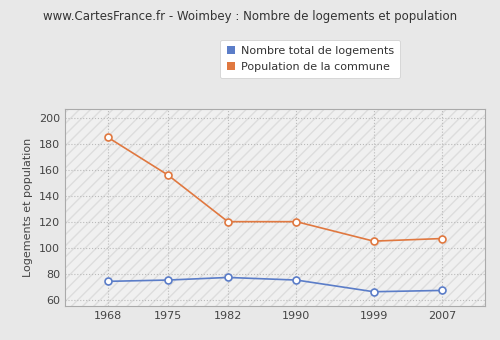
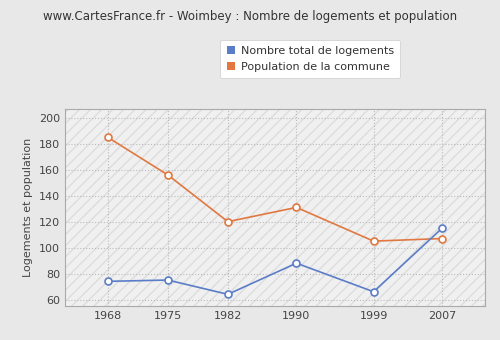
Nombre total de logements/1982: 77 -> 64
Nombre total de logements/1990: 75 -> 88
Population de la commune/1990: 120 -> 131
Nombre total de logements/2007: 67 -> 115
